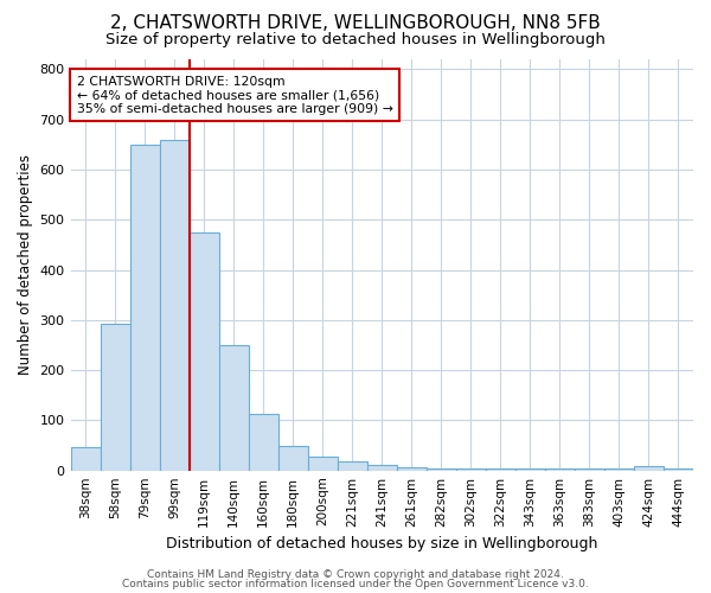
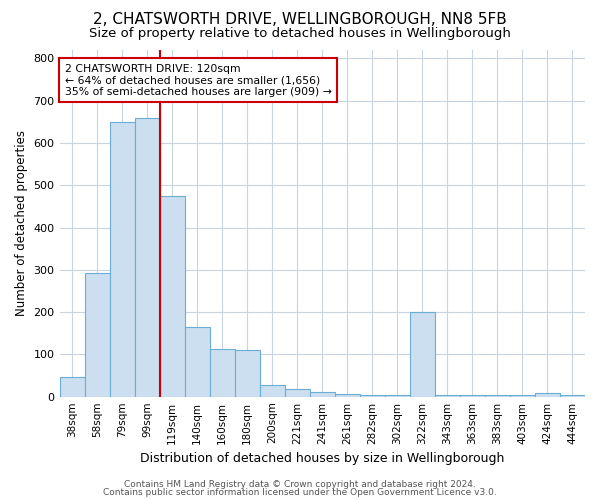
140sqm: 250 -> 165
180sqm: 50 -> 110
322sqm: 5 -> 200
